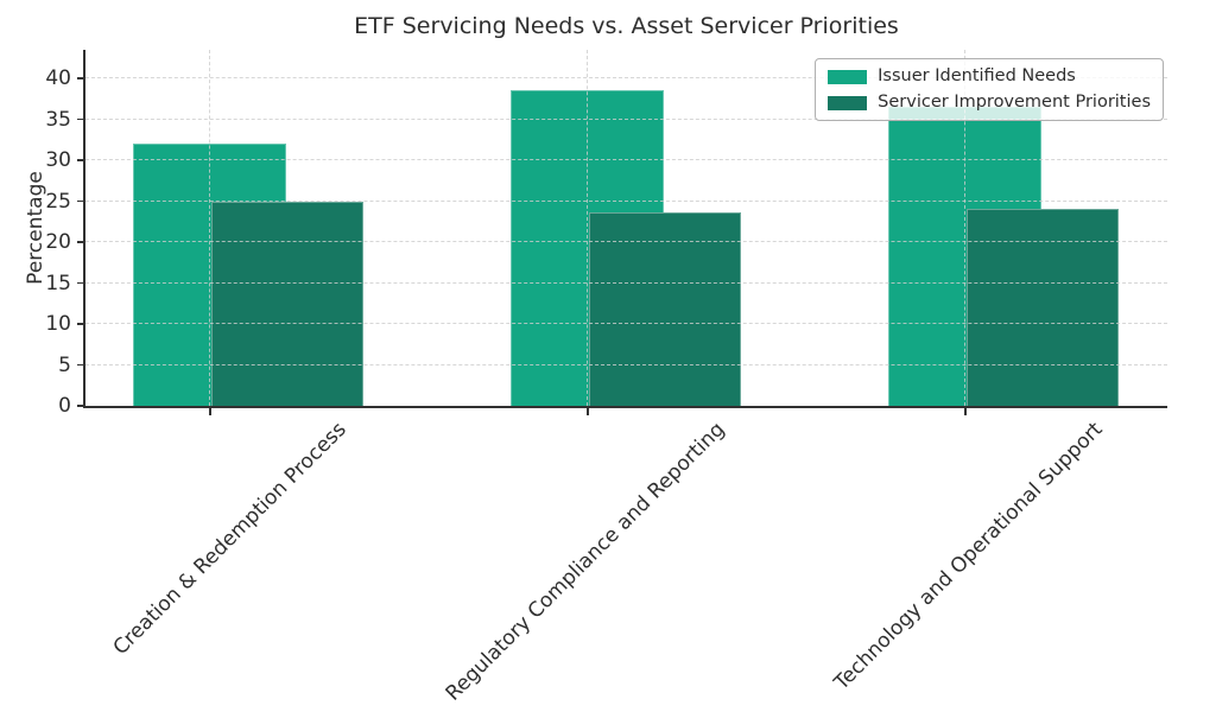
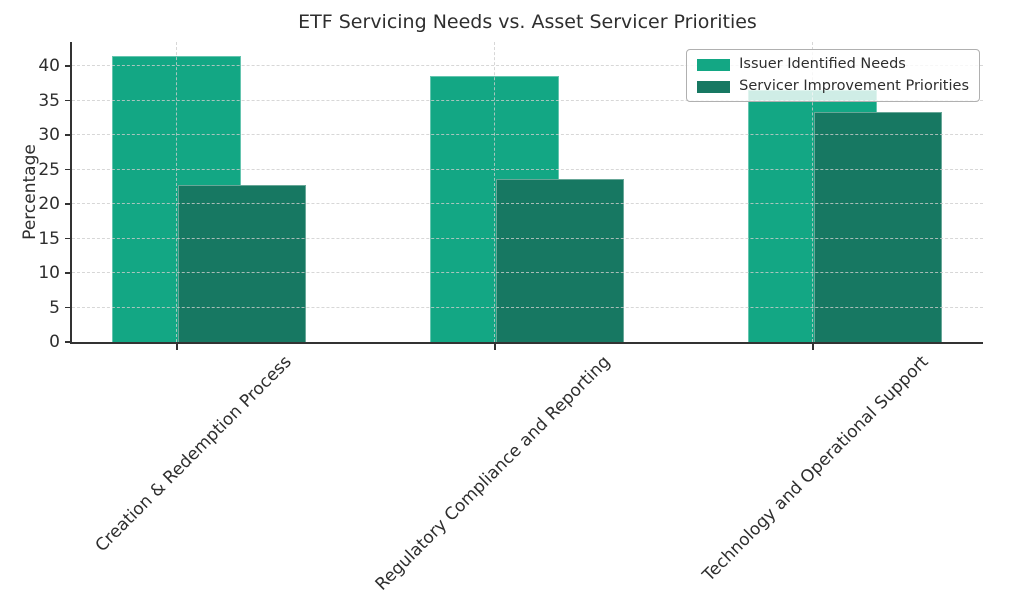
Issuer Identified Needs/Creation & Redemption Process: 32 -> 41
Servicer Improvement Priorities/Creation & Redemption Process: 25 -> 23
Servicer Improvement Priorities/Technology and Operational Support: 24 -> 33
